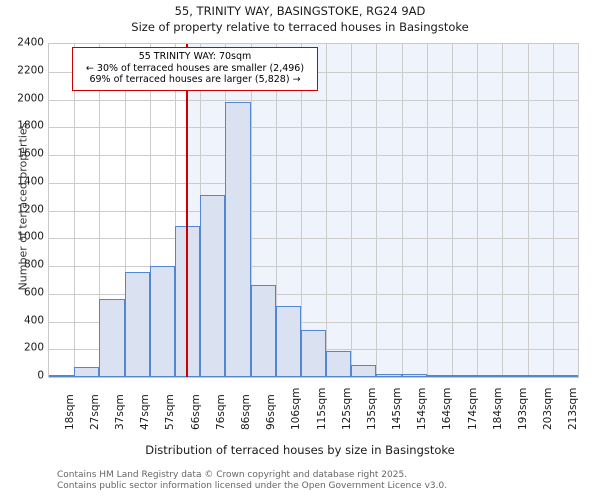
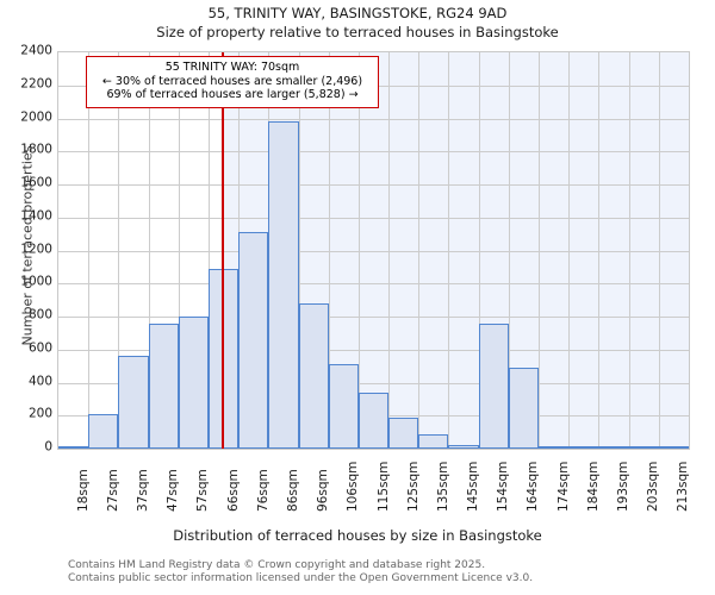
27sqm: 80 -> 210
96sqm: 660 -> 880
154sqm: 20 -> 760
164sqm: 20 -> 490
